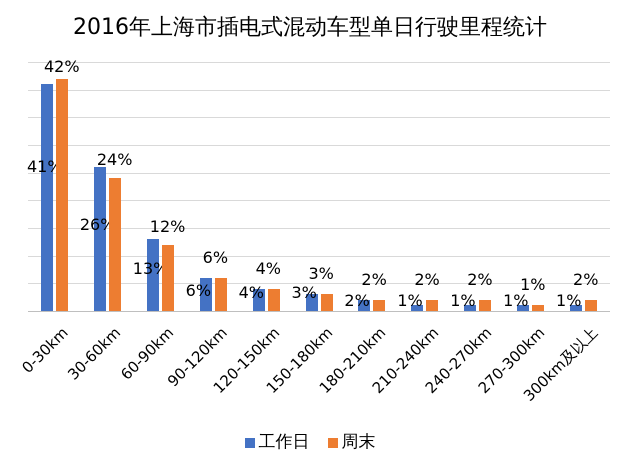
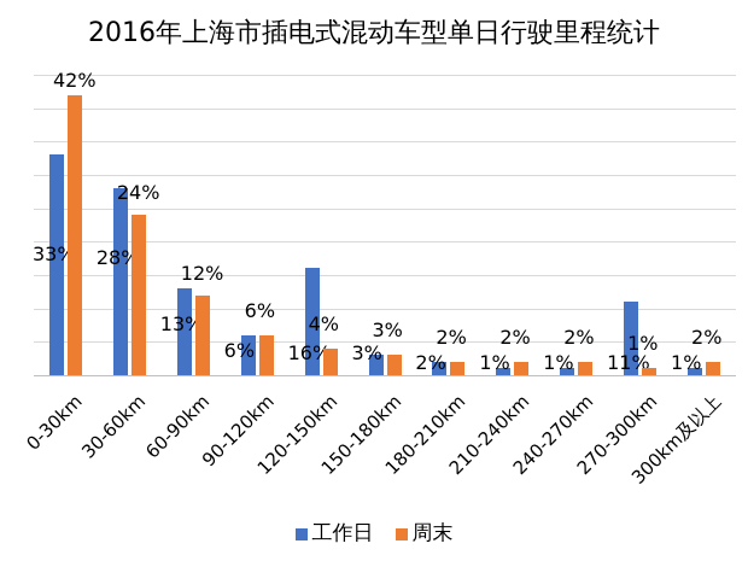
工作日/0-30km: 41% -> 33%
工作日/30-60km: 26% -> 28%
工作日/120-150km: 4% -> 16%
工作日/270-300km: 1% -> 11%
